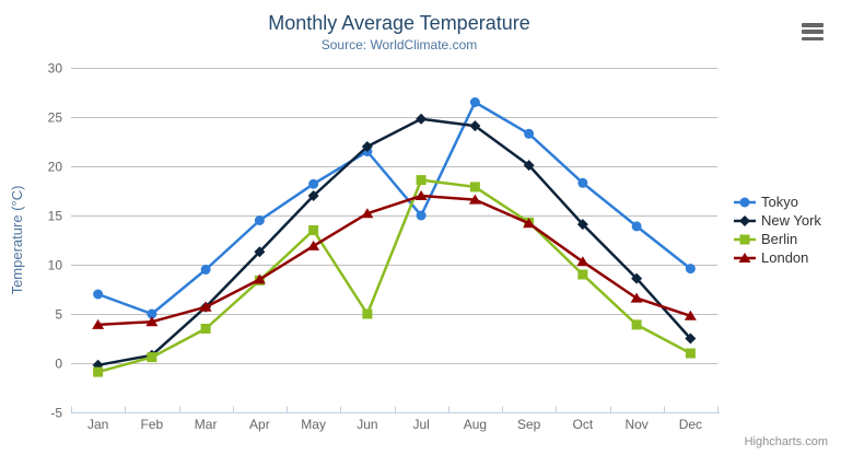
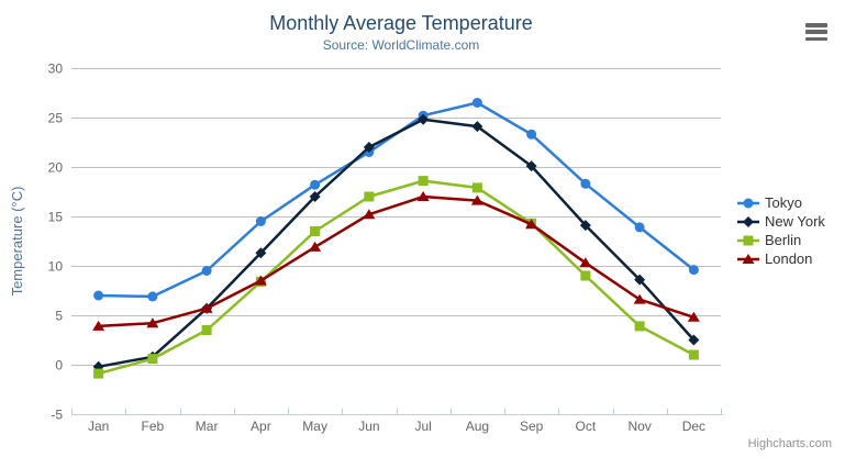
Tokyo/Feb: 5 -> 7
Berlin/Jun: 5 -> 17
Tokyo/Jul: 15 -> 25
